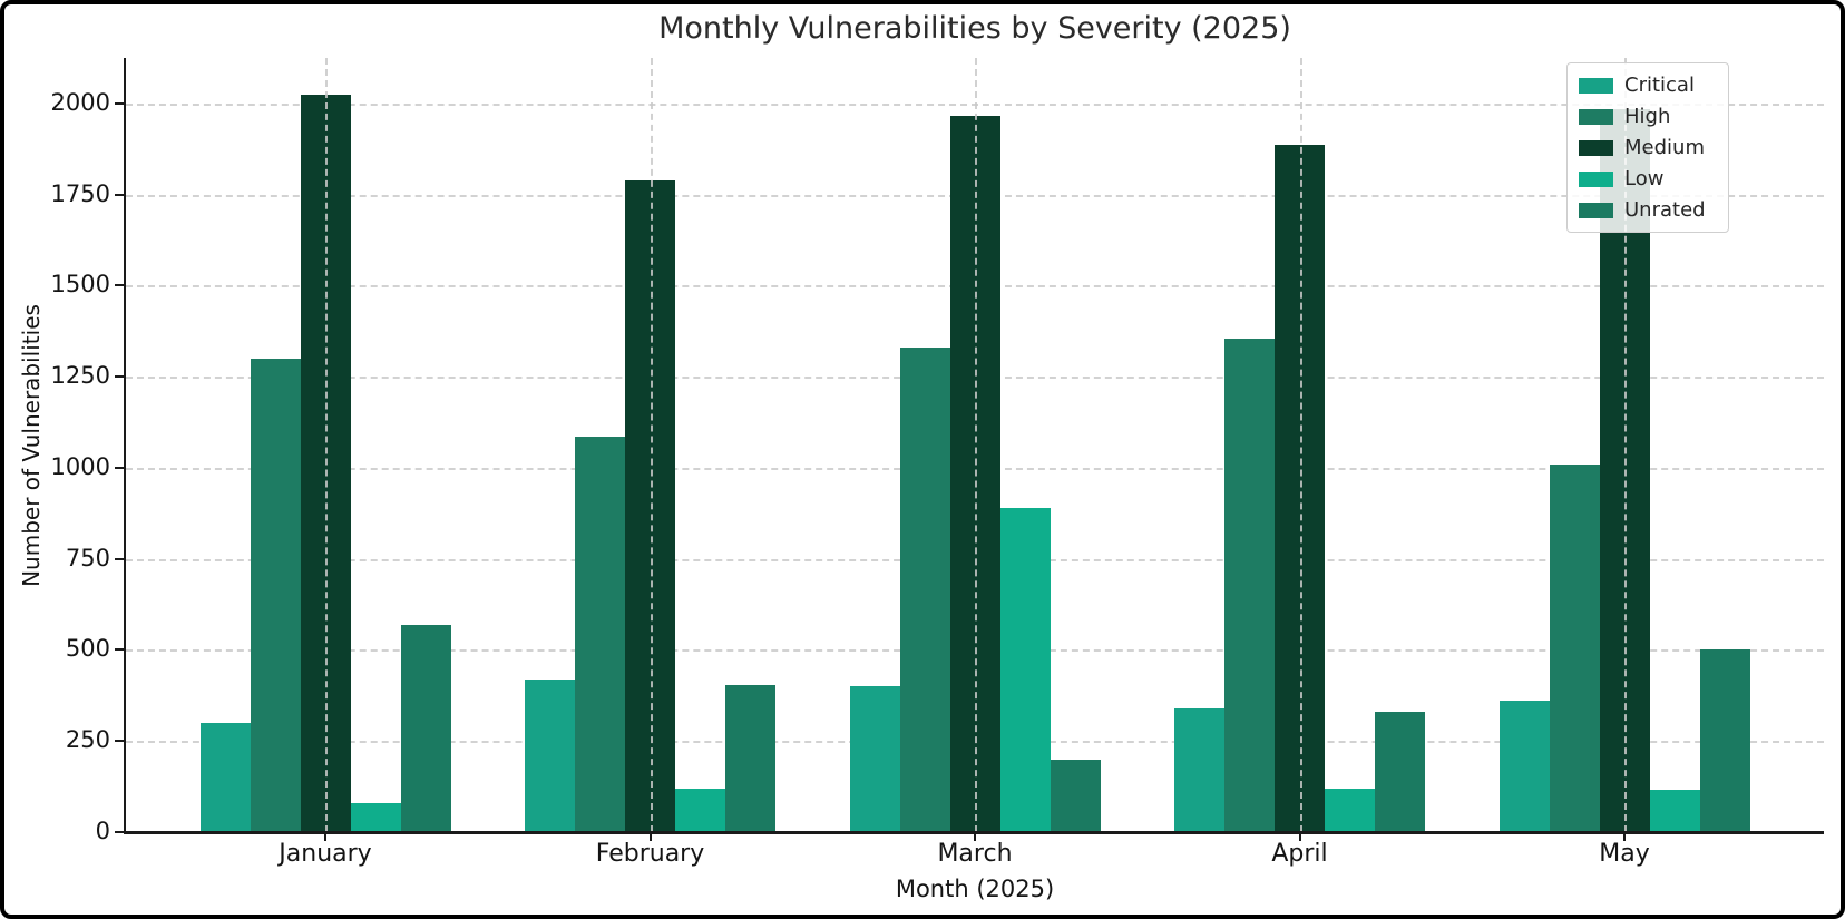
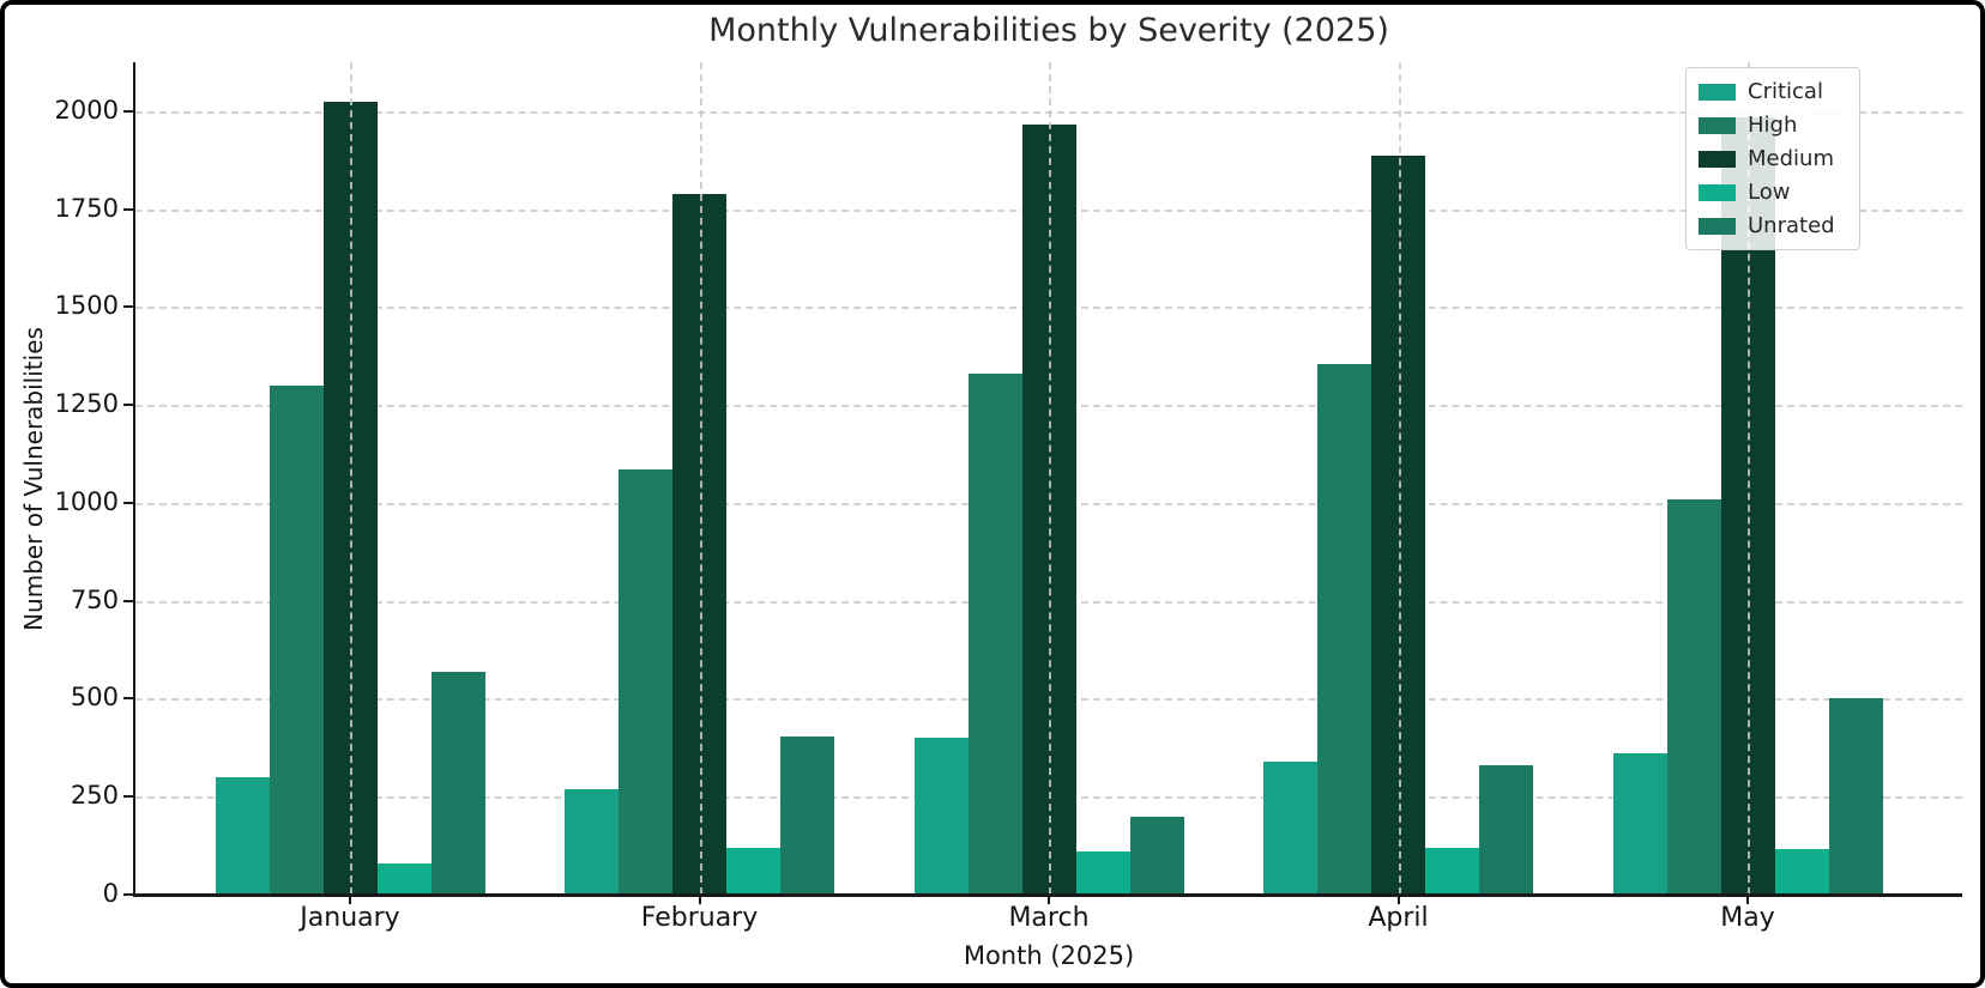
Critical/February: 420 -> 270
Low/March: 890 -> 110
